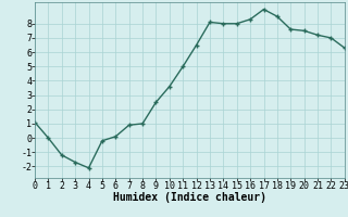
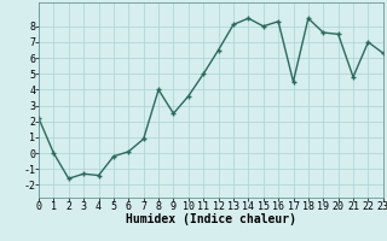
0: 1.1 -> 2.2
2: -1.2 -> -1.6
3: -1.7 -> -1.3
4: -2.1 -> -1.4
8: 1.0 -> 4.0
14: 8.0 -> 8.5
17: 9.0 -> 4.5
21: 7.2 -> 4.8
